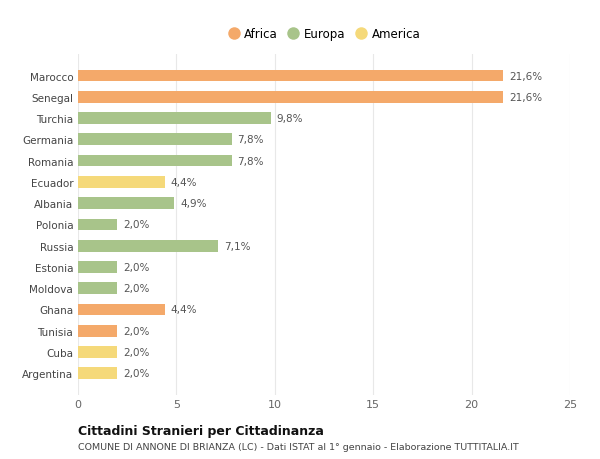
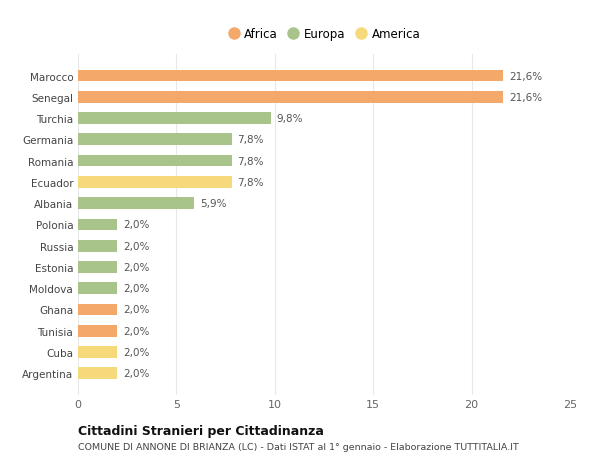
Ecuador: 4,4% -> 7,8%
Albania: 4,9% -> 5,9%
Russia: 7,1% -> 2,0%
Ghana: 4,4% -> 2,0%
